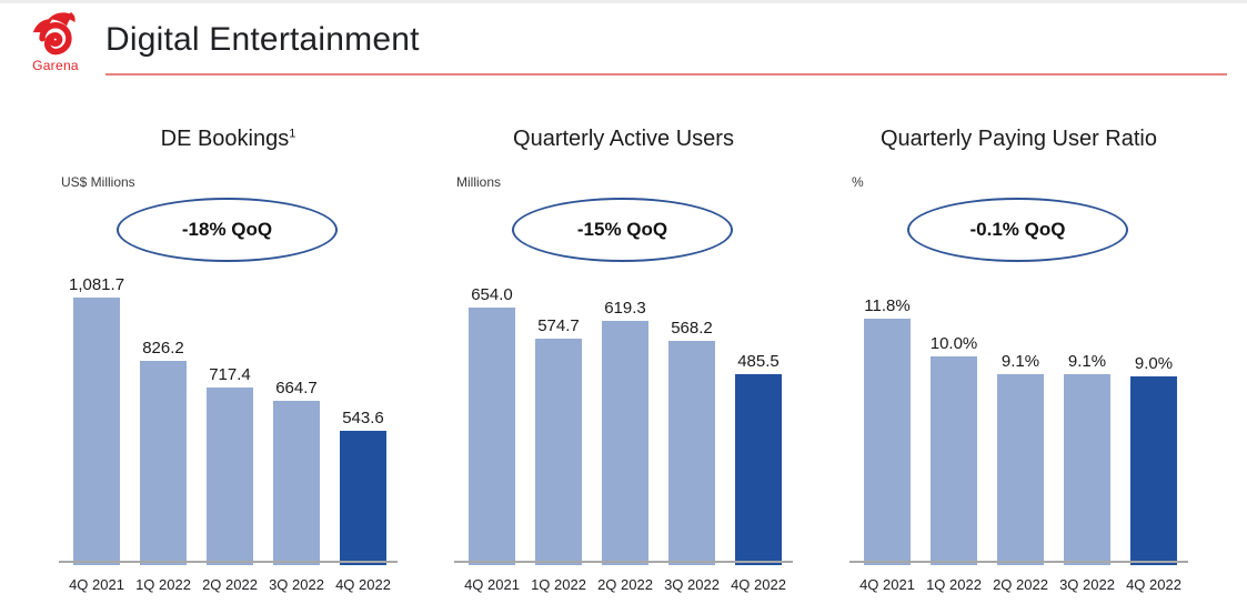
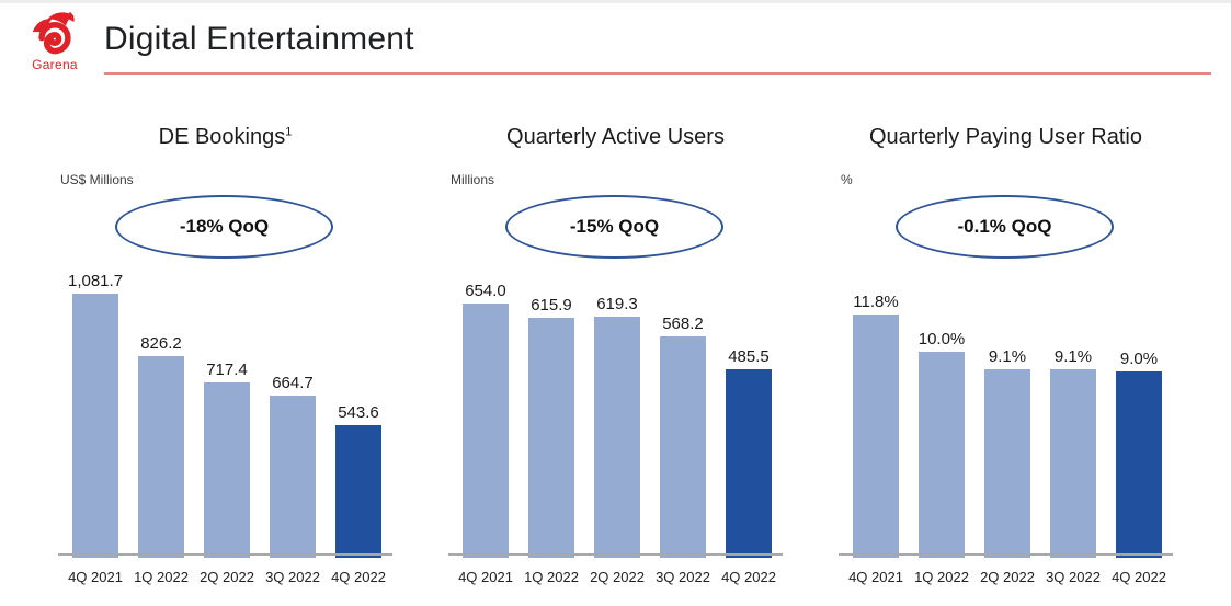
Quarterly Active Users/1Q 2022: 574.7 -> 615.9
